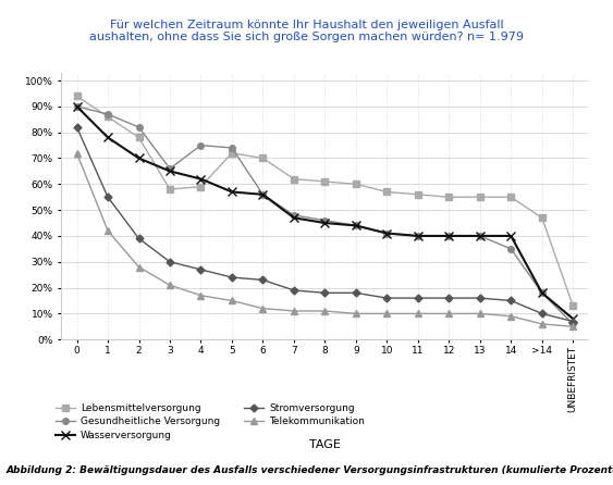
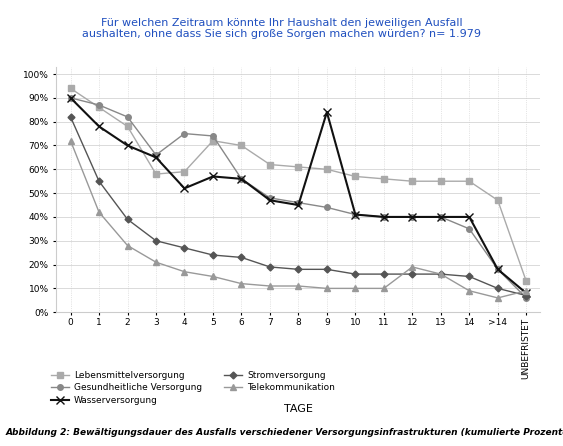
Wasserversorgung/4: 62% -> 52%
Wasserversorgung/9: 44% -> 84%
Telekommunikation/12: 10% -> 19%
Telekommunikation/13: 10% -> 16%
Telekommunikation/UNBEFRISTET: 5% -> 9%
